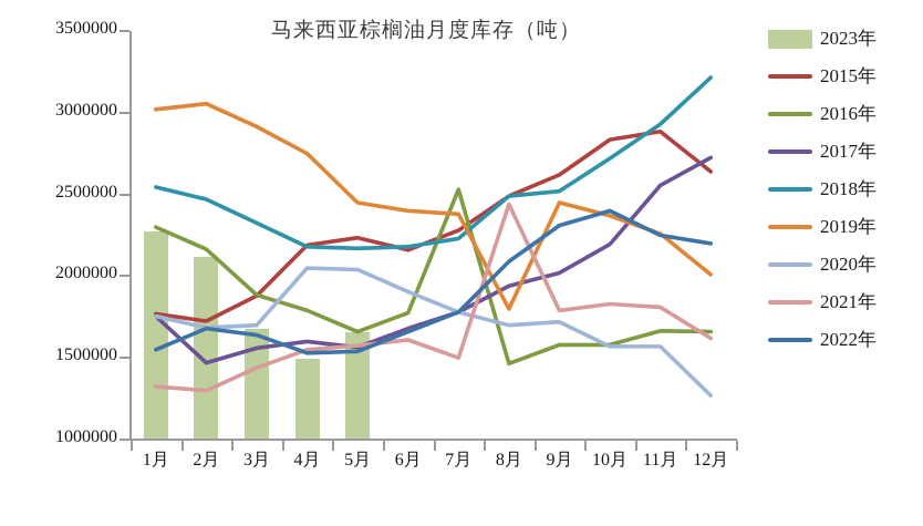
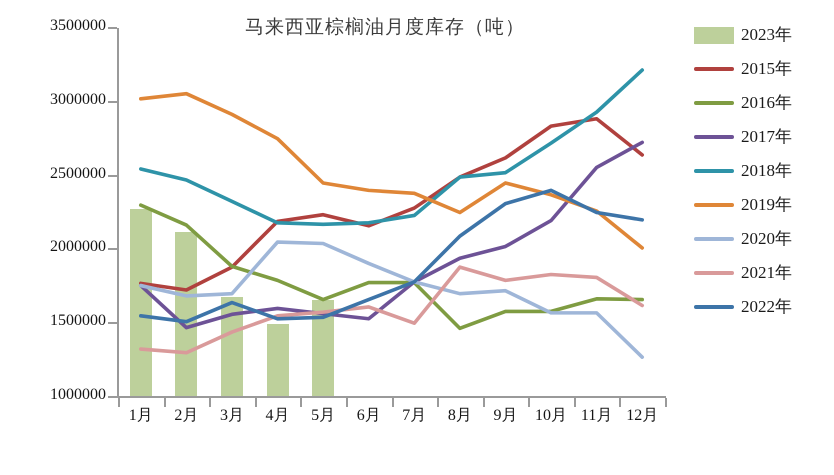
2022年/2月: 1680000 -> 1510000
2017年/6月: 1680000 -> 1530000
2016年/7月: 2530000 -> 1780000
2019年/8月: 1800000 -> 2250000
2021年/8月: 2440000 -> 1880000
